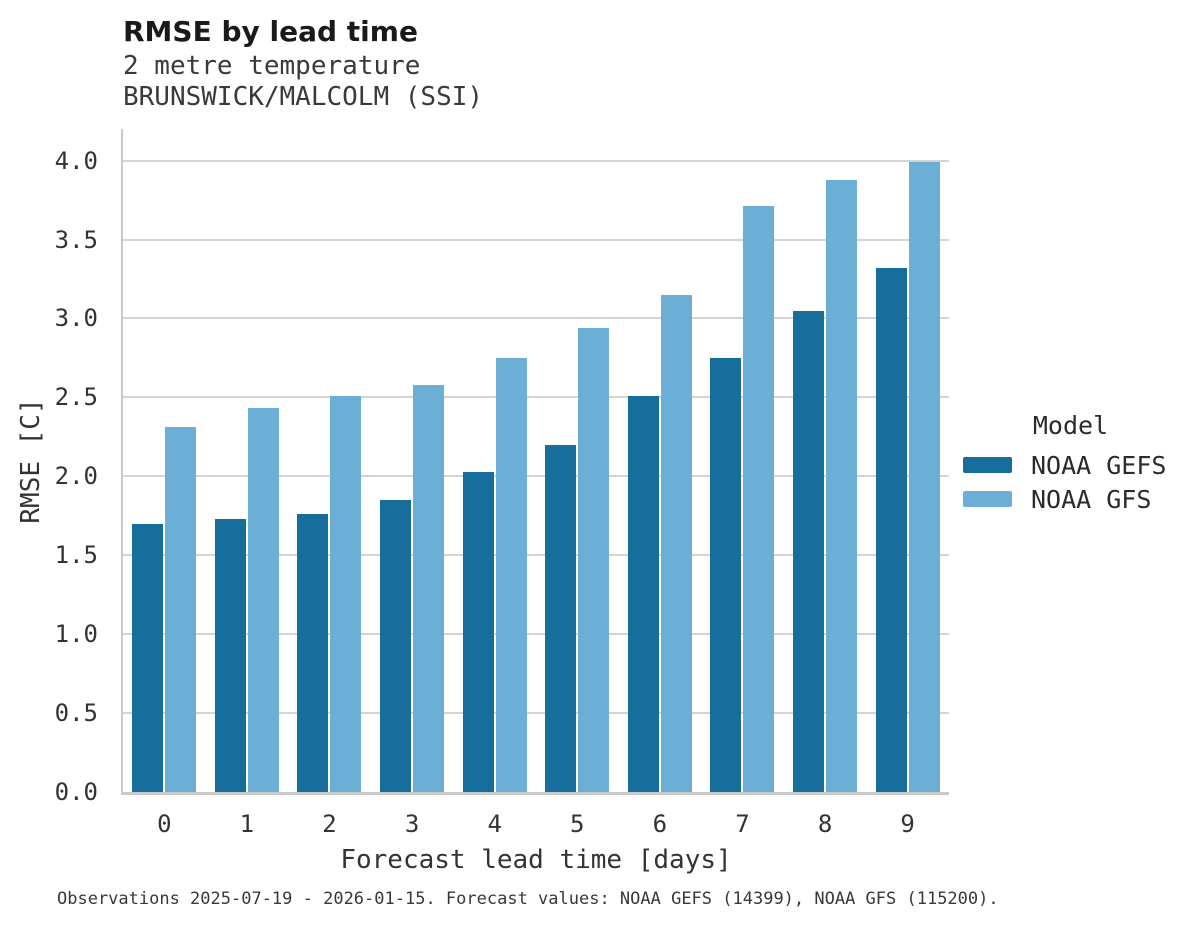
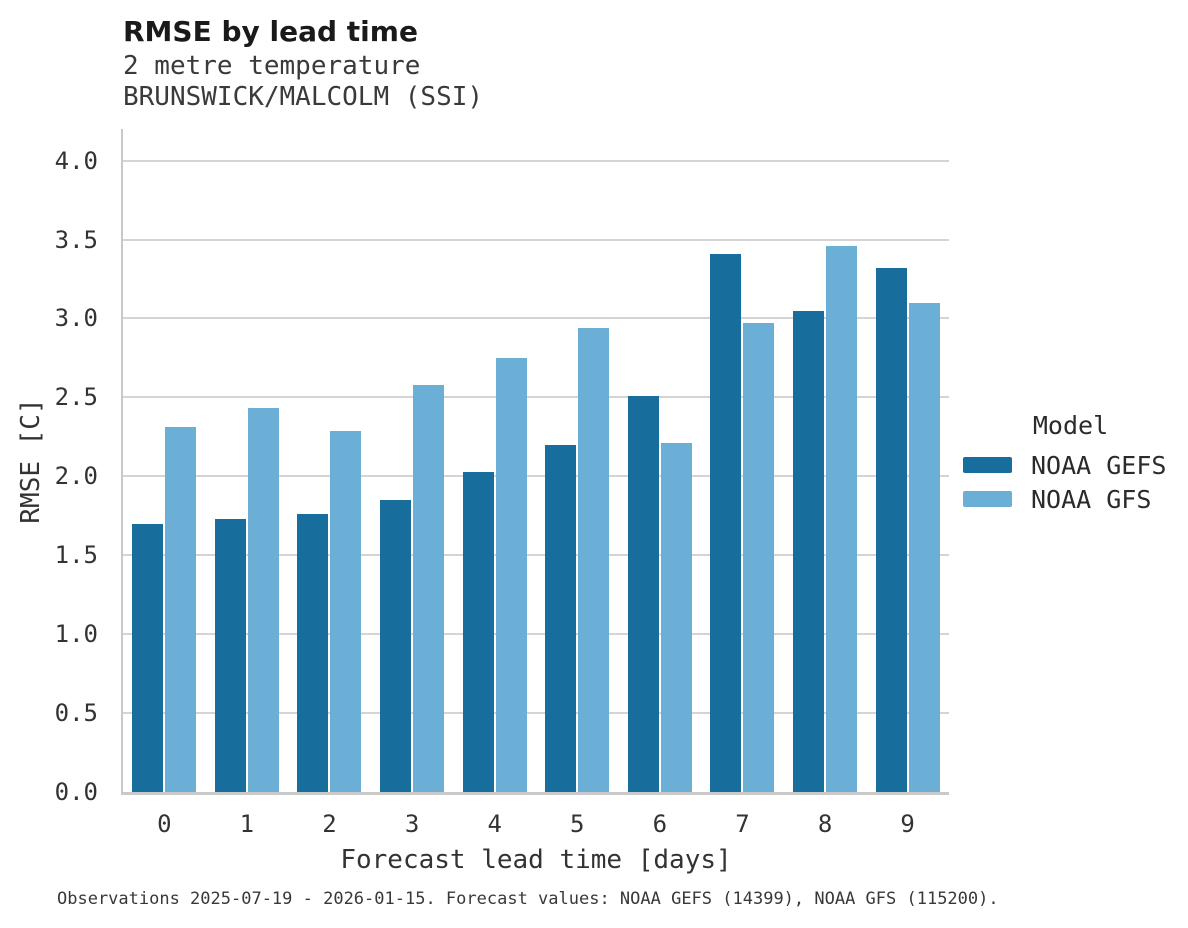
NOAA GFS/2: 2.51 -> 2.29
NOAA GFS/6: 3.15 -> 2.21
NOAA GEFS/7: 2.75 -> 3.41
NOAA GFS/7: 3.71 -> 2.97
NOAA GFS/8: 3.88 -> 3.46
NOAA GFS/9: 3.99 -> 3.10
